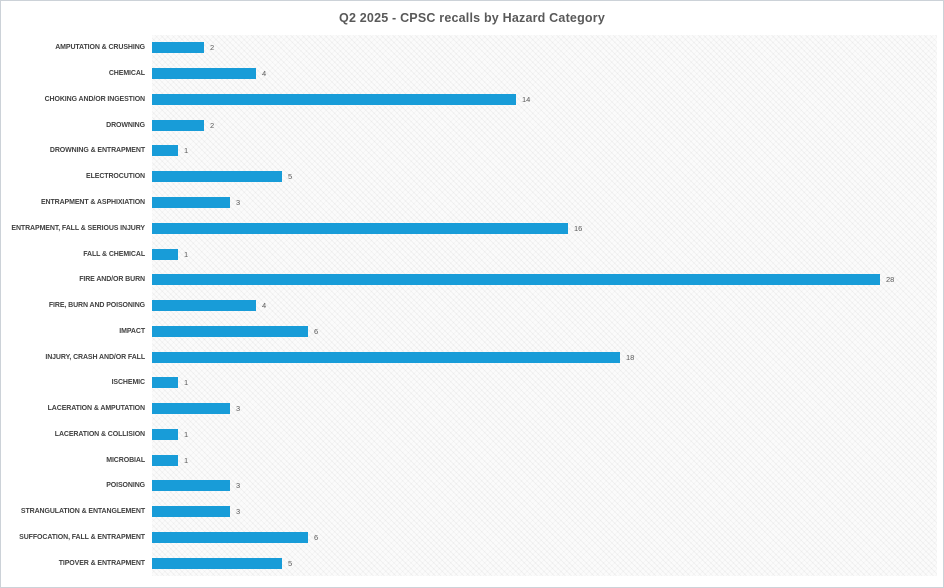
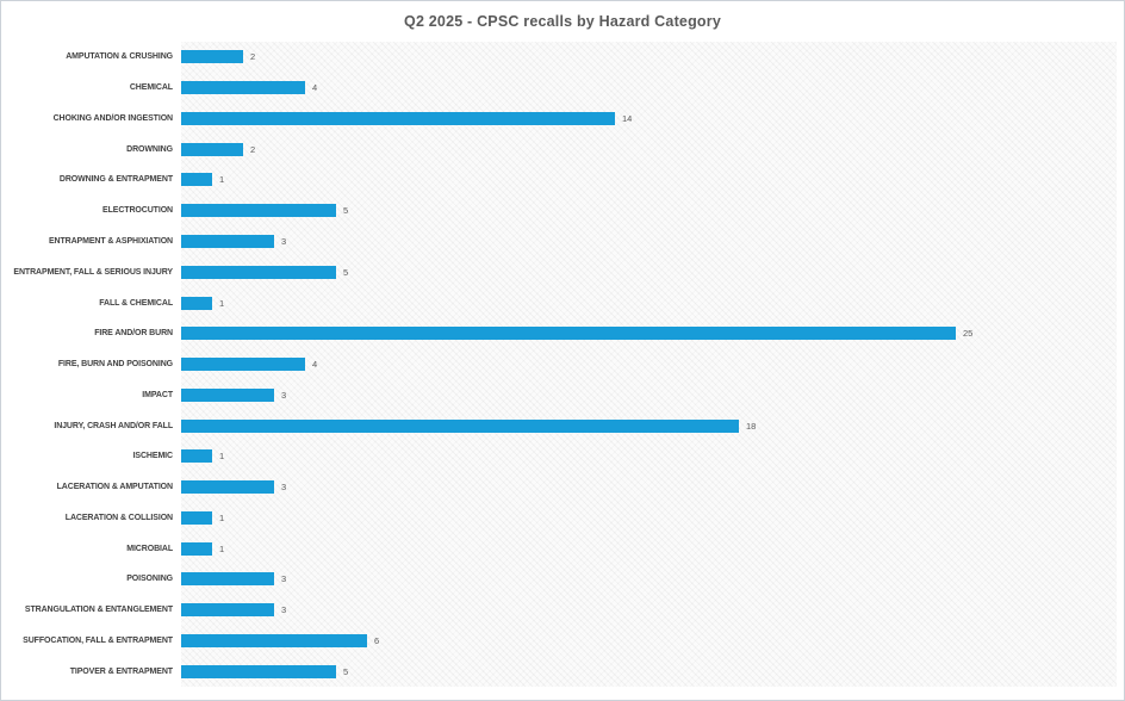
ENTRAPMENT, FALL & SERIOUS INJURY: 16 -> 5
FIRE AND/OR BURN: 28 -> 25
IMPACT: 6 -> 3
